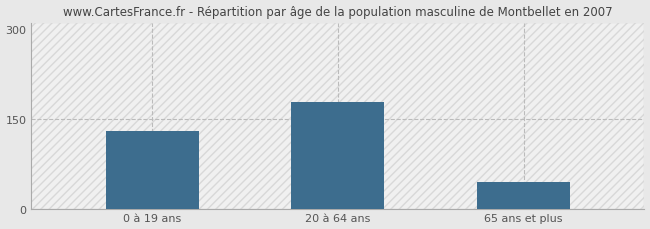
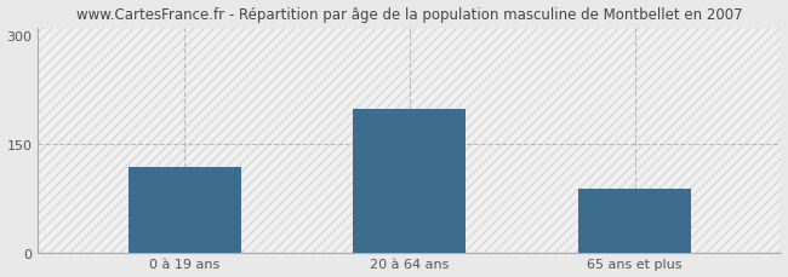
0 à 19 ans: 130 -> 118
20 à 64 ans: 178 -> 198
65 ans et plus: 45 -> 88
